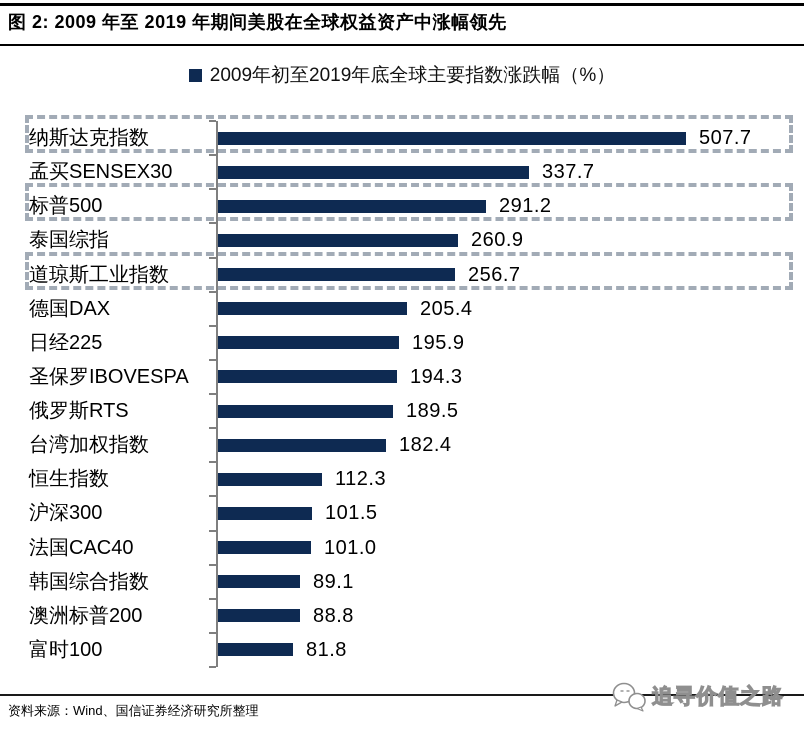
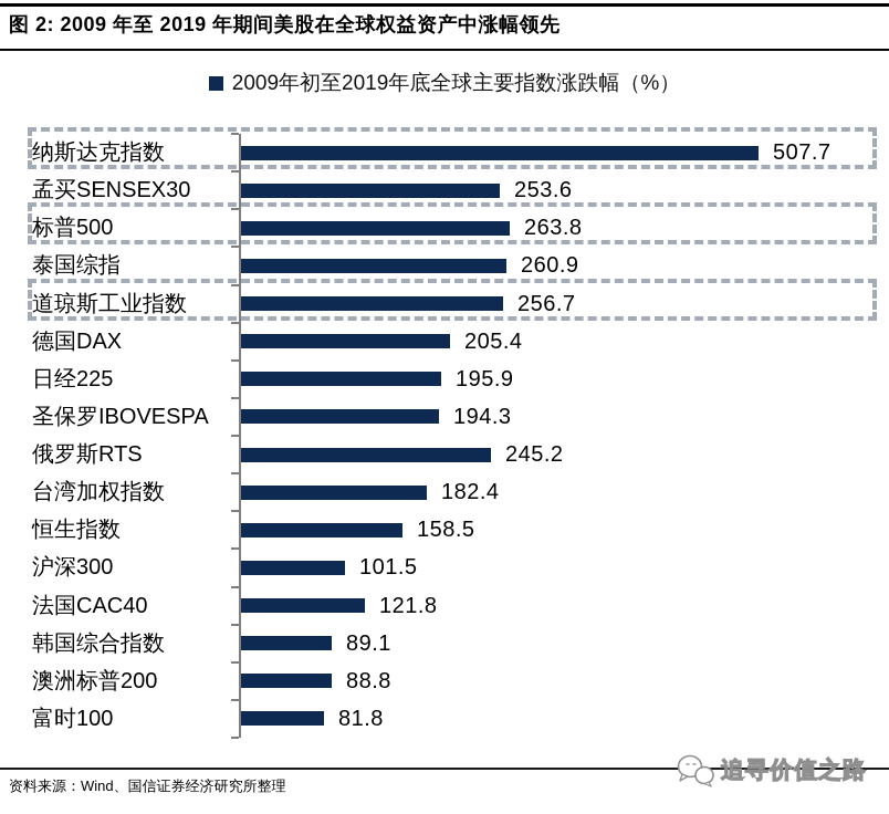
孟买SENSEX30: 337.7 -> 253.6
标普500: 291.2 -> 263.8
俄罗斯RTS: 189.5 -> 245.2
恒生指数: 112.3 -> 158.5
法国CAC40: 101.0 -> 121.8
